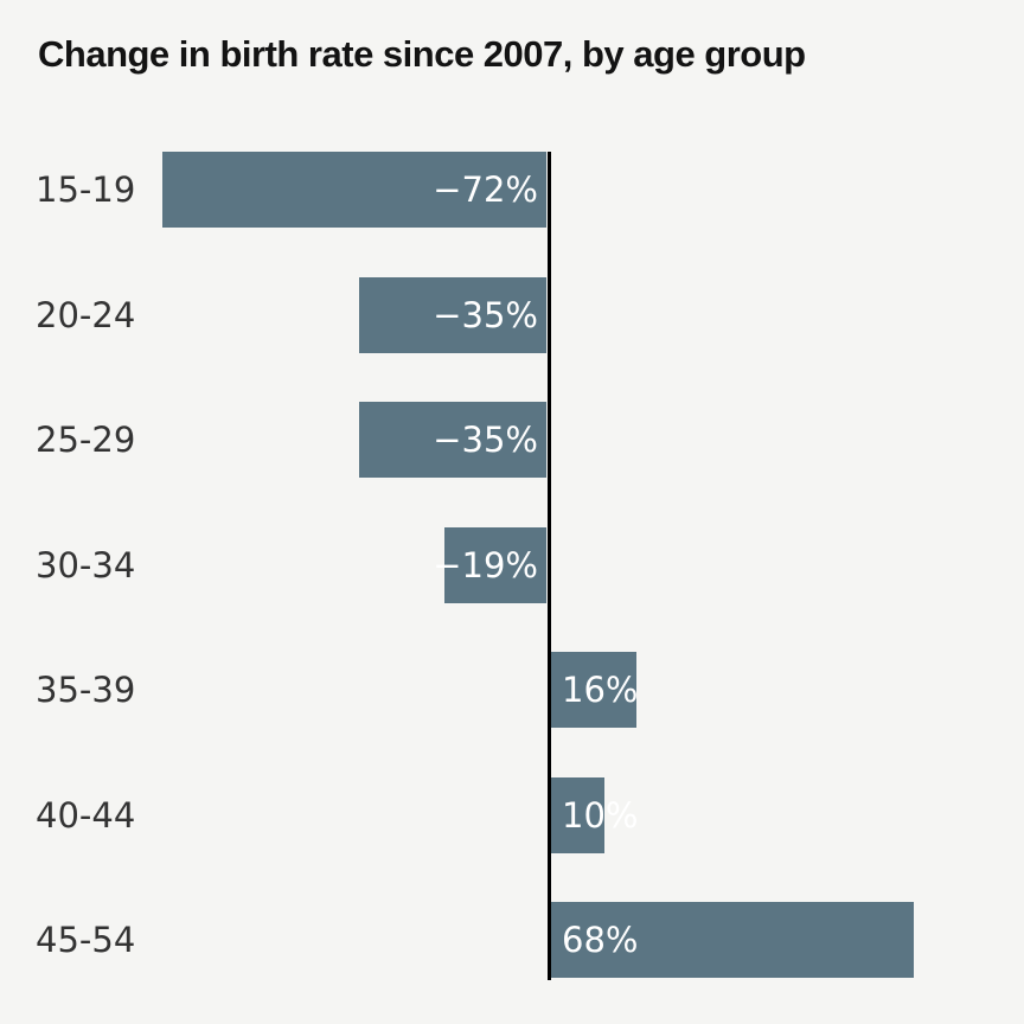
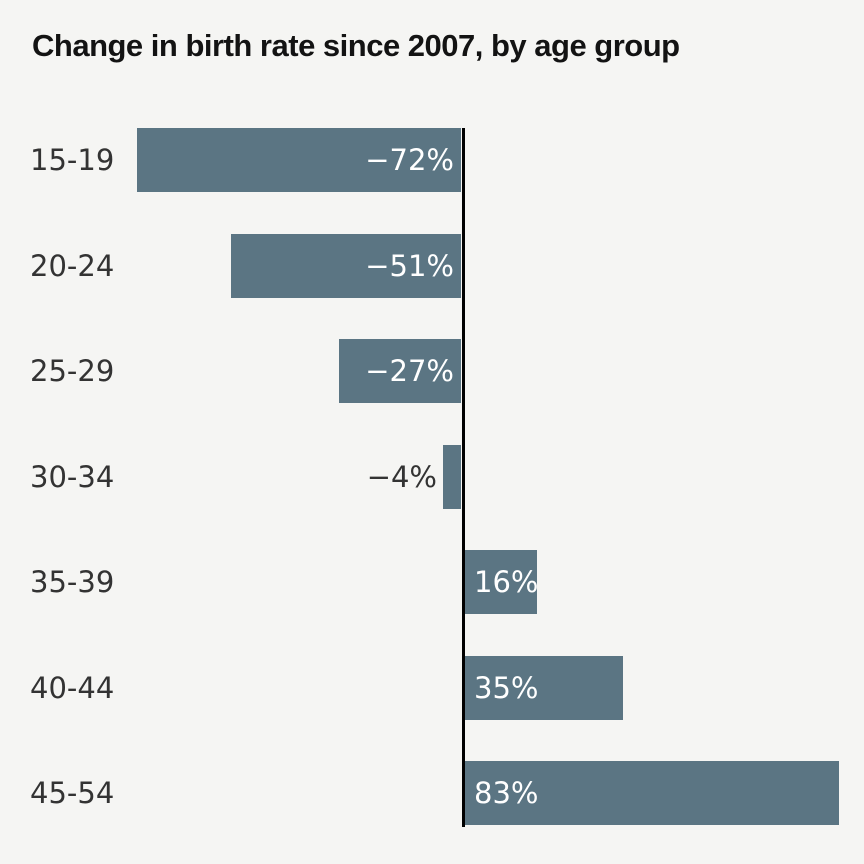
20-24: −35% -> −51%
25-29: −35% -> −27%
30-34: −19% -> −4%
40-44: 10% -> 35%
45-54: 68% -> 83%
